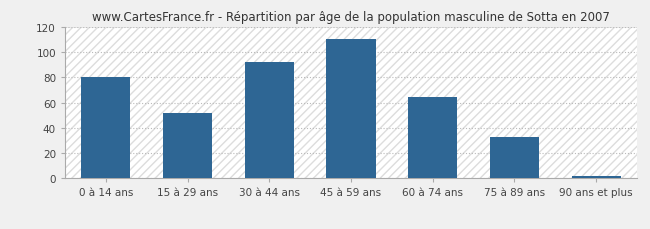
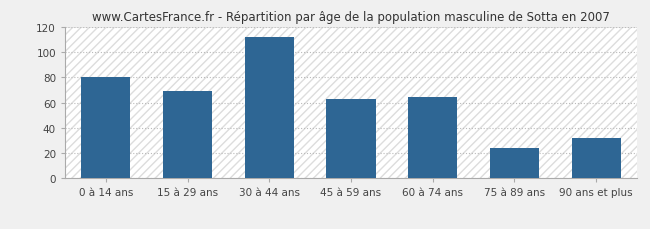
15 à 29 ans: 52 -> 69
30 à 44 ans: 92 -> 112
45 à 59 ans: 110 -> 63
75 à 89 ans: 33 -> 24
90 ans et plus: 2 -> 32
